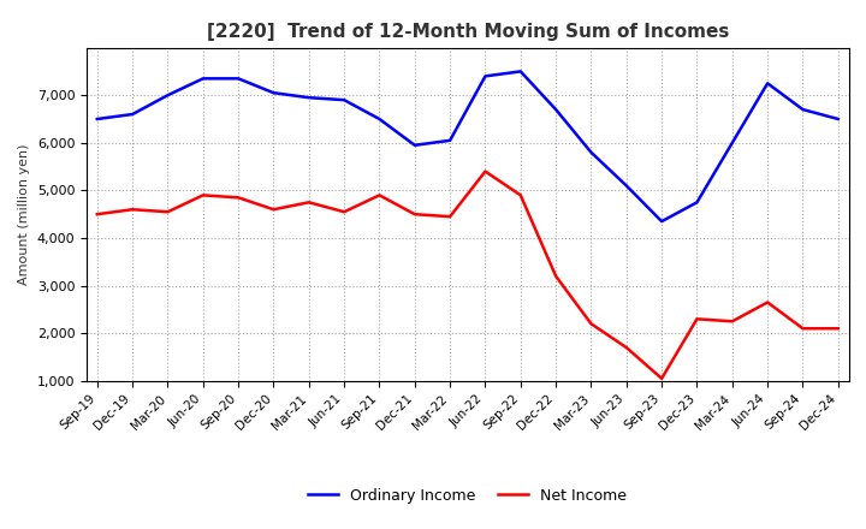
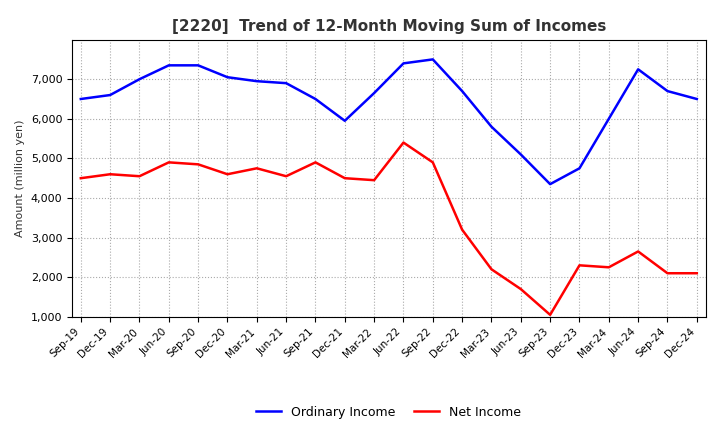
Ordinary Income/Mar-22: 6,050 -> 6,650
